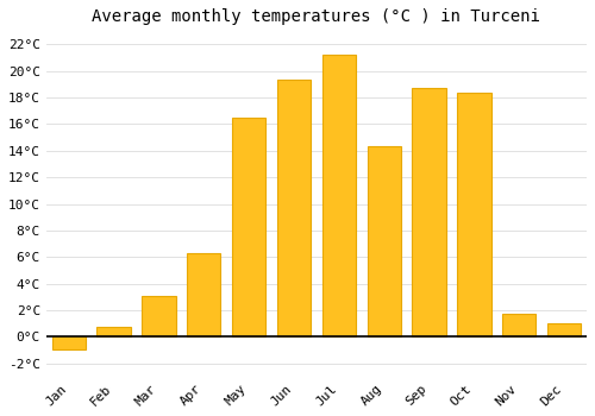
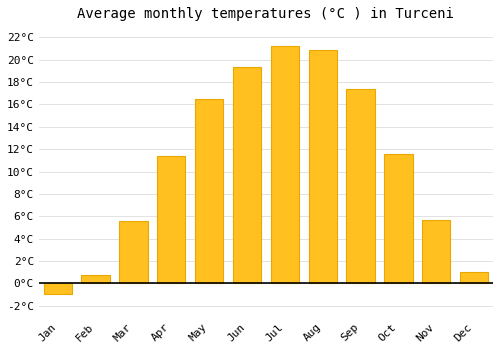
Mar: 3.1°C -> 5.6°C
Apr: 6.3°C -> 11.4°C
Aug: 14.3°C -> 20.9°C
Sep: 18.7°C -> 17.4°C
Oct: 18.4°C -> 11.6°C
Nov: 1.7°C -> 5.7°C
